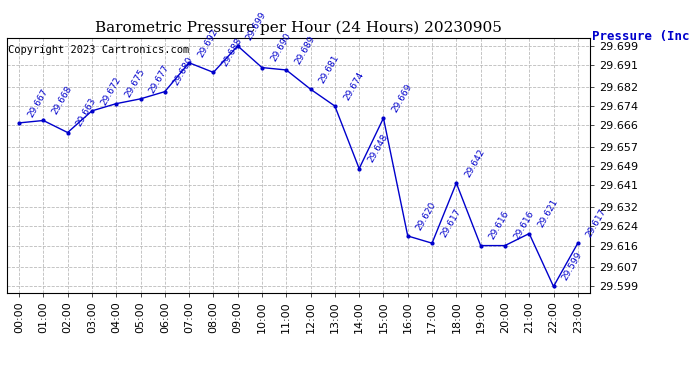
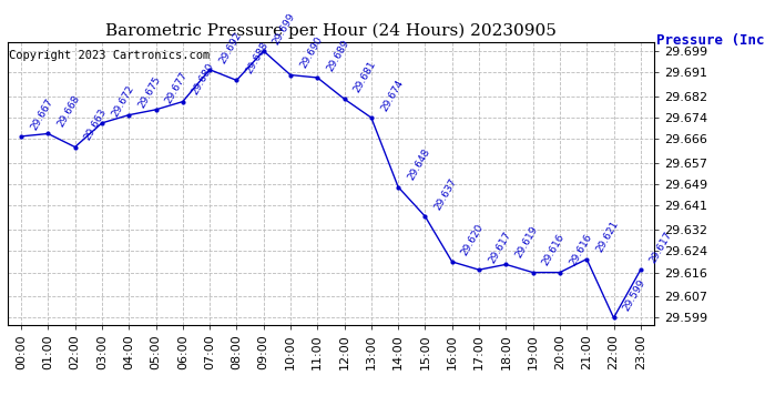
15:00: 29.669 -> 29.637
18:00: 29.642 -> 29.619
